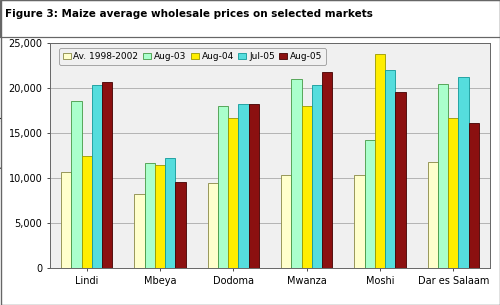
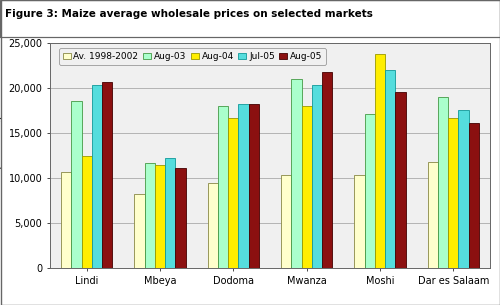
Aug-05/Mbeya: 9,600 -> 11,100
Aug-03/Moshi: 14,200 -> 17,100
Aug-03/Dar es Salaam: 20,400 -> 19,000
Jul-05/Dar es Salaam: 21,200 -> 17,500
